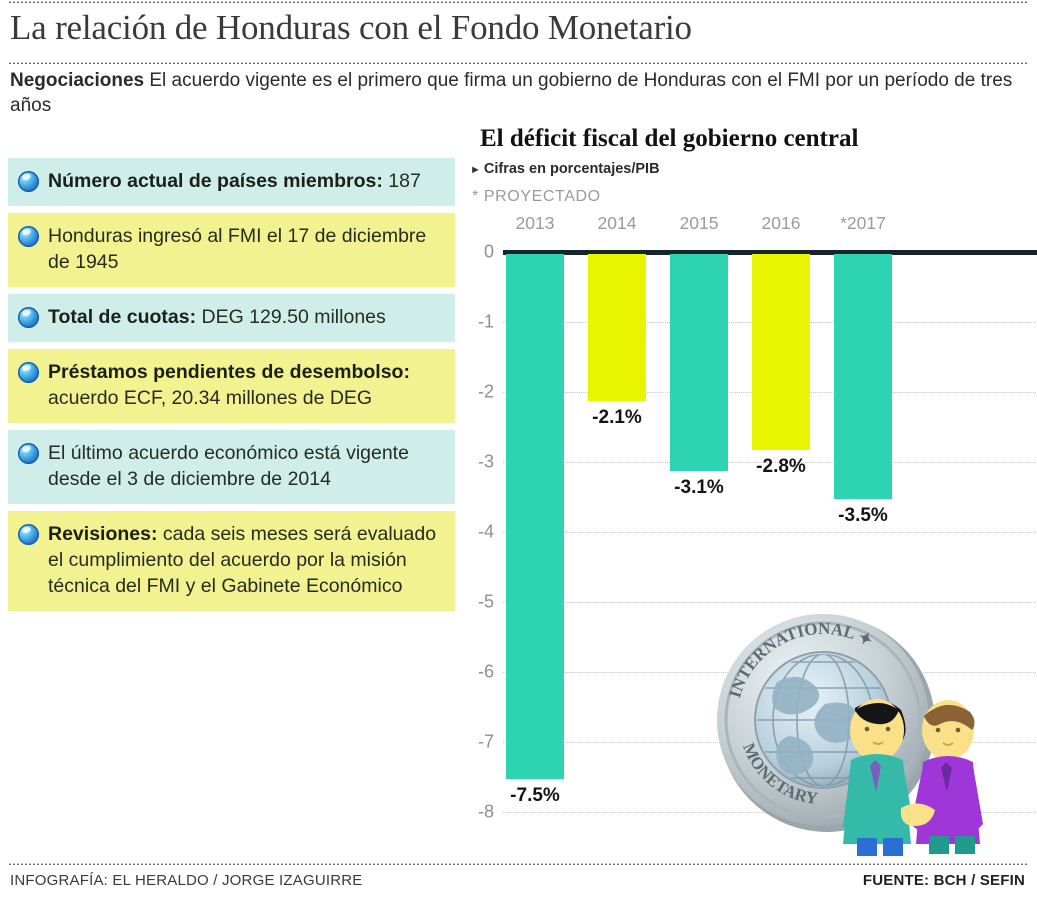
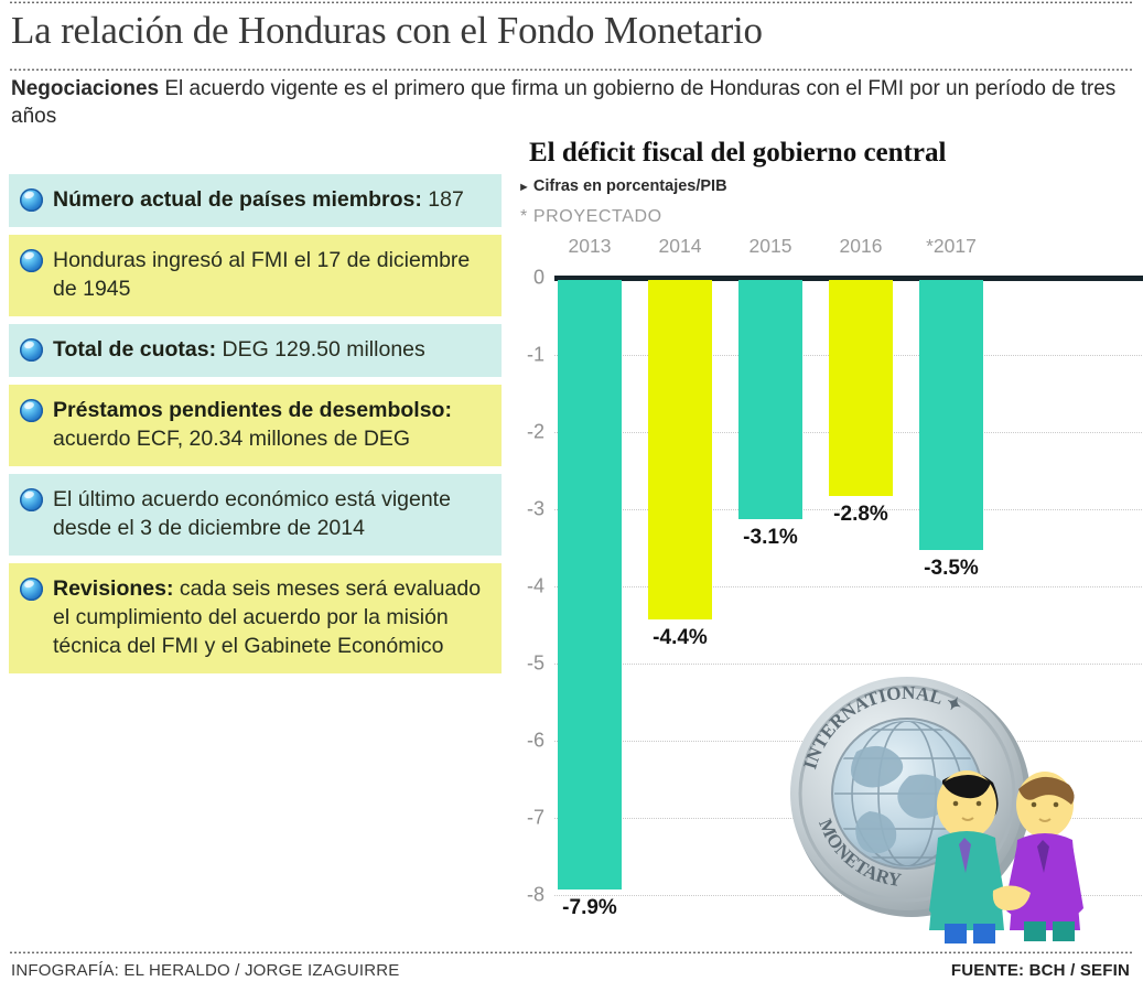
2013: -7.5% -> -7.9%
2014: -2.1% -> -4.4%
